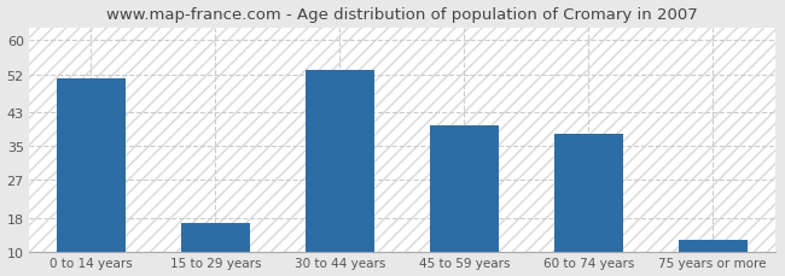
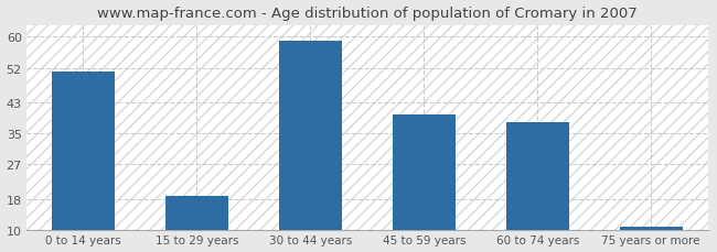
15 to 29 years: 17 -> 19
30 to 44 years: 53 -> 59
75 years or more: 13 -> 11
